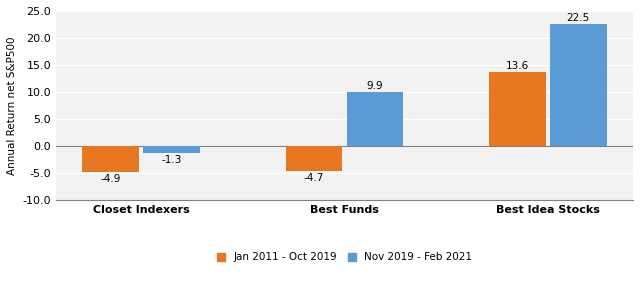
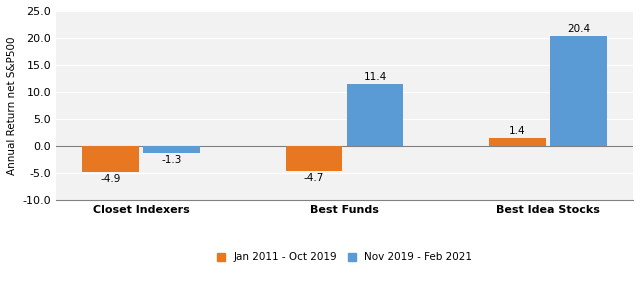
Nov 2019 - Feb 2021/Best Funds: 9.9 -> 11.4
Jan 2011 - Oct 2019/Best Idea Stocks: 13.6 -> 1.4
Nov 2019 - Feb 2021/Best Idea Stocks: 22.5 -> 20.4
